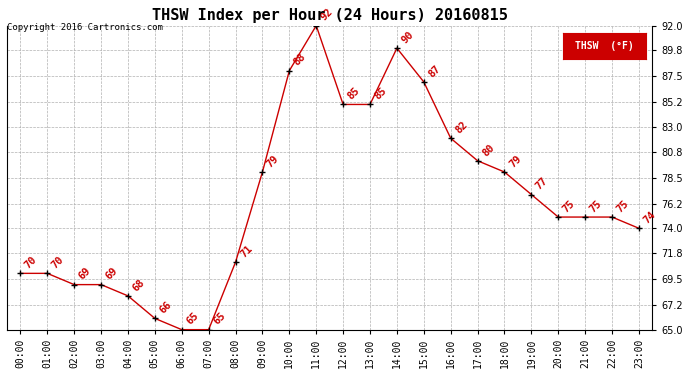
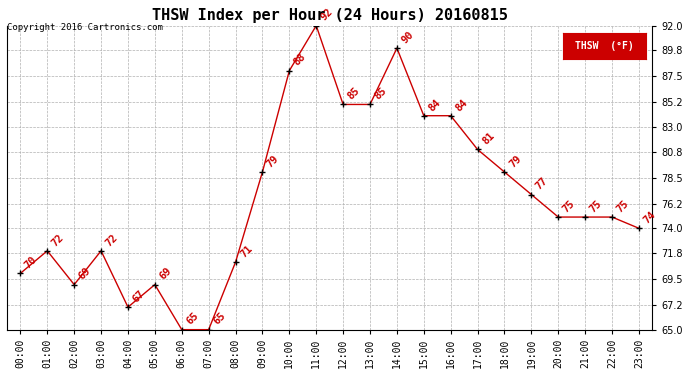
01:00: 70 -> 72
03:00: 69 -> 72
04:00: 68 -> 67
05:00: 66 -> 69
15:00: 87 -> 84
16:00: 82 -> 84
17:00: 80 -> 81
